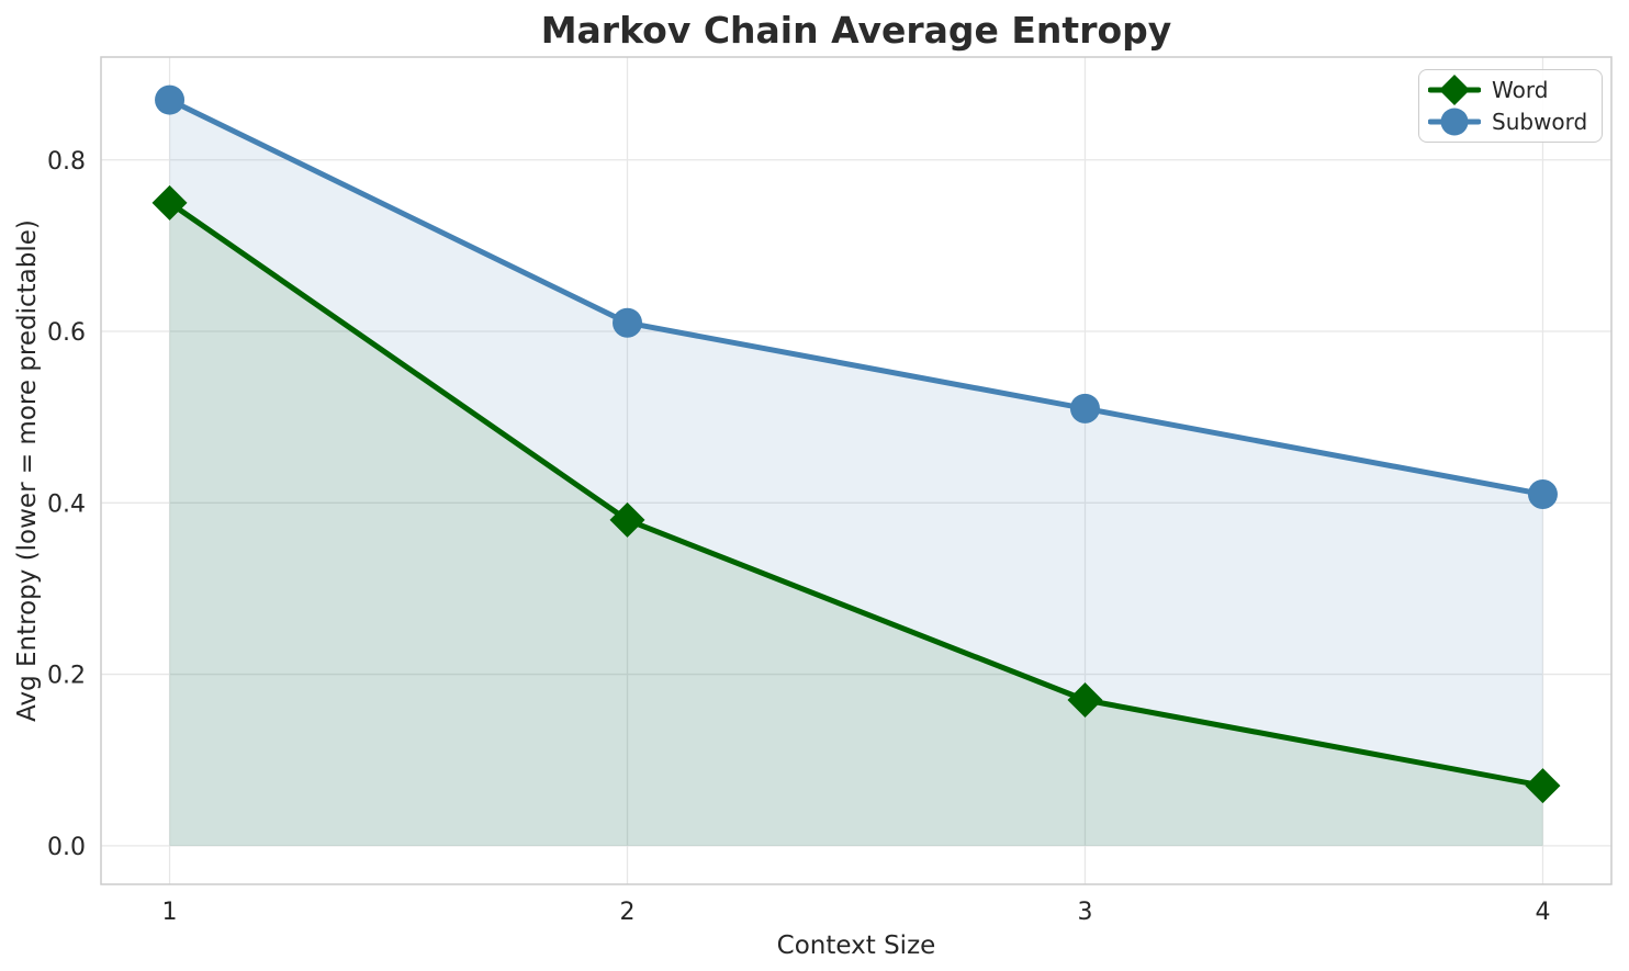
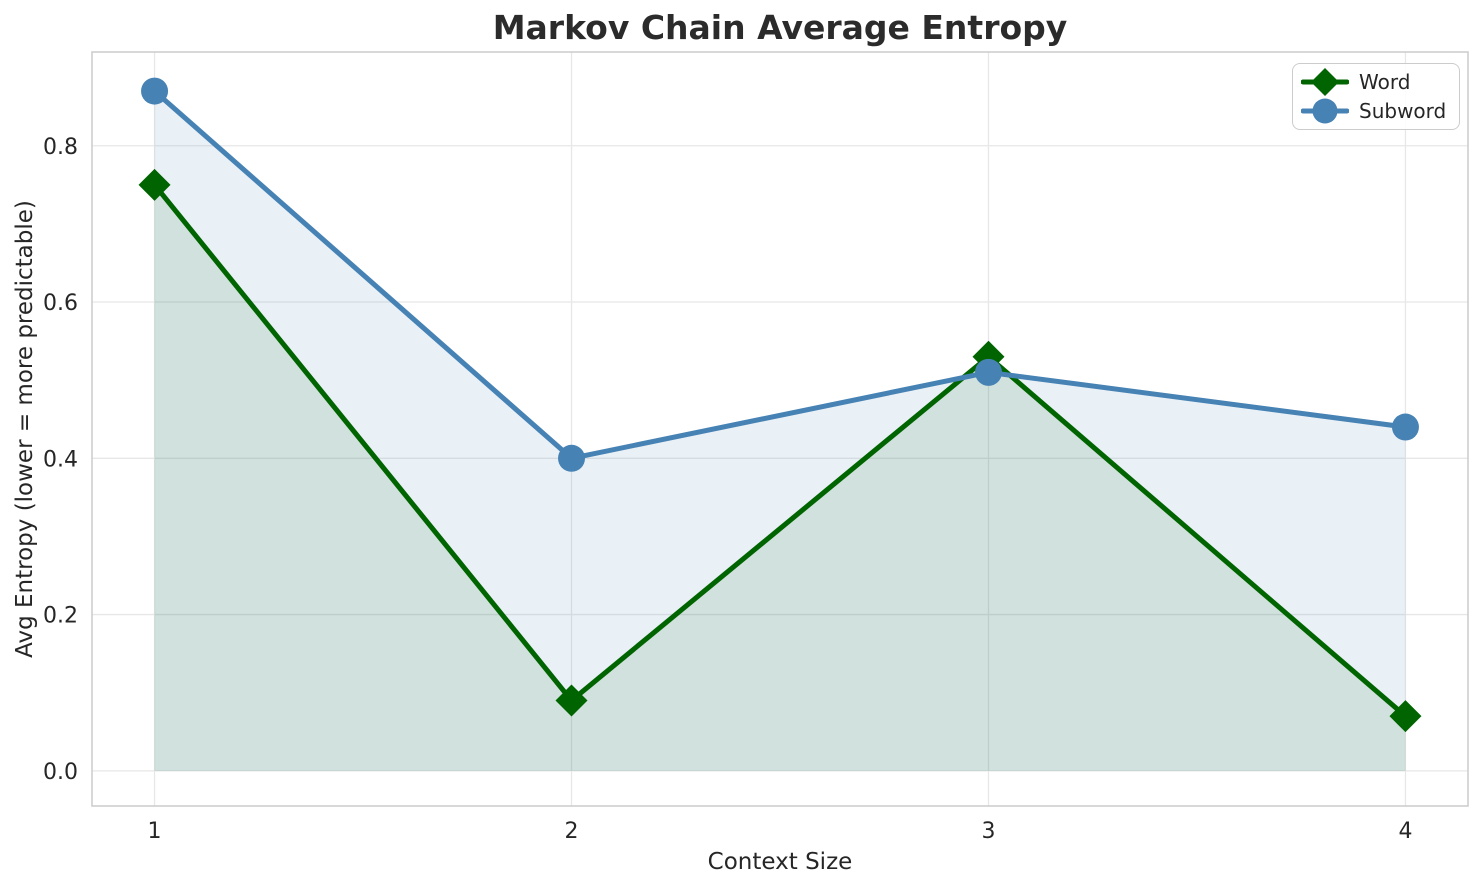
Word/2: 0.38 -> 0.09
Subword/2: 0.61 -> 0.40
Word/3: 0.17 -> 0.53
Subword/4: 0.41 -> 0.44
